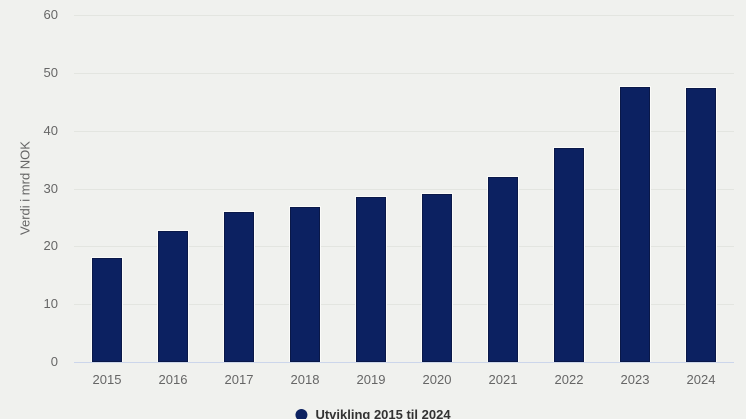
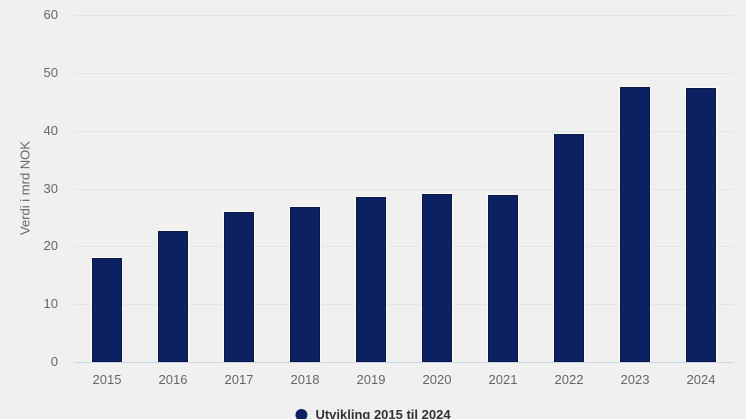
2021: 32 -> 29
2022: 37 -> 39
